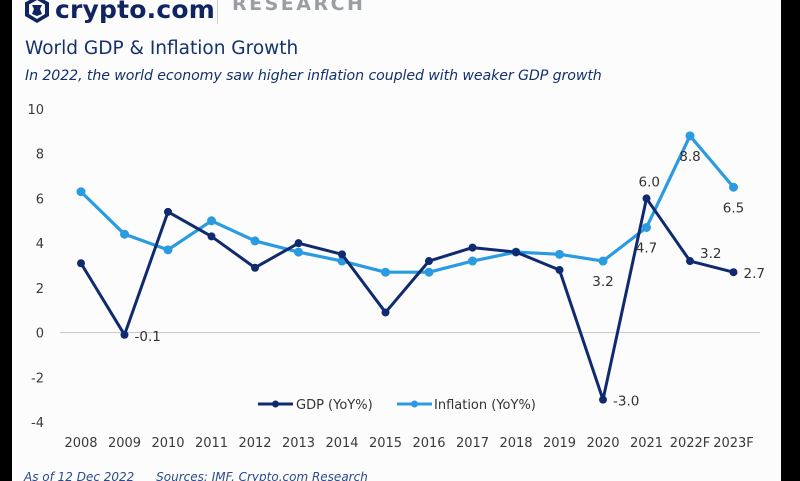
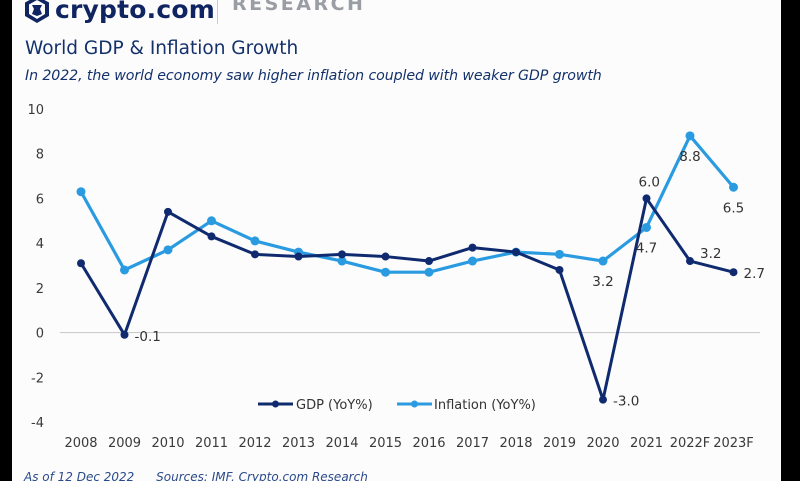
Inflation (YoY%)/2009: 4.4 -> 2.8
GDP (YoY%)/2012: 2.9 -> 3.5
GDP (YoY%)/2013: 4.0 -> 3.4
GDP (YoY%)/2015: 0.9 -> 3.4
